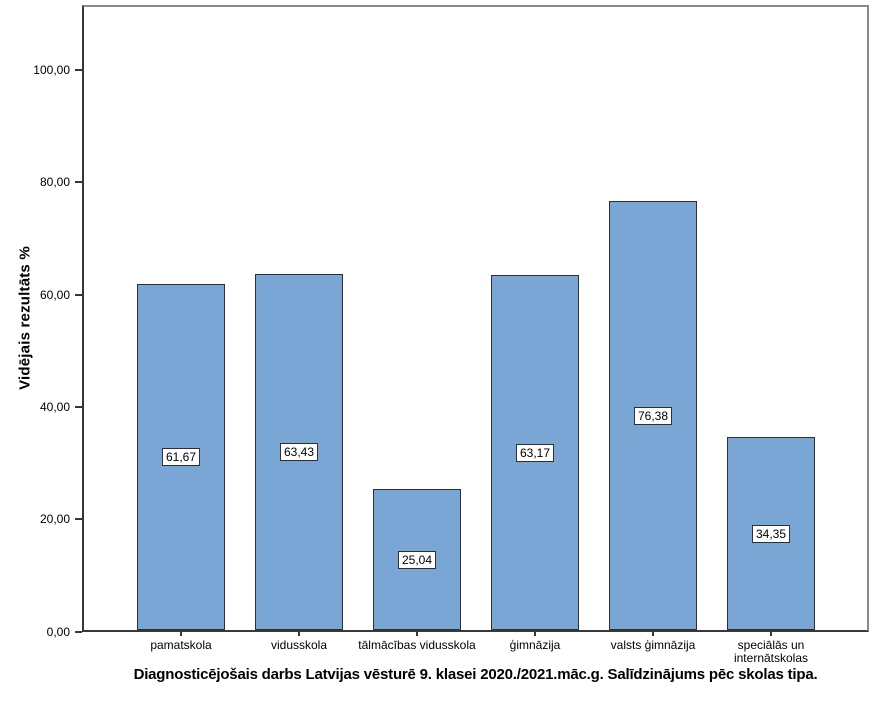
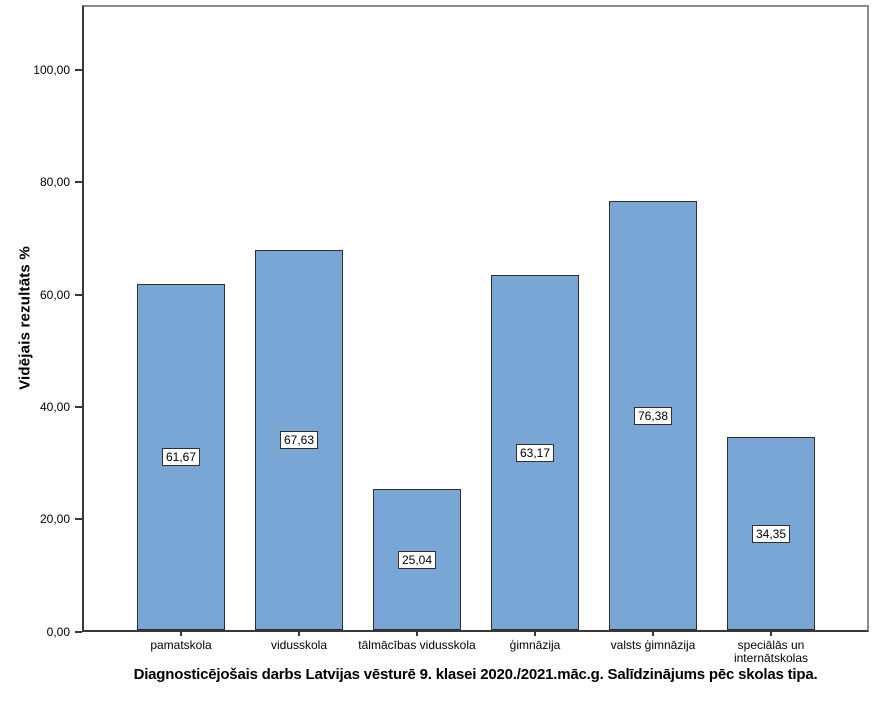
vidusskola: 63,43 -> 67,63
